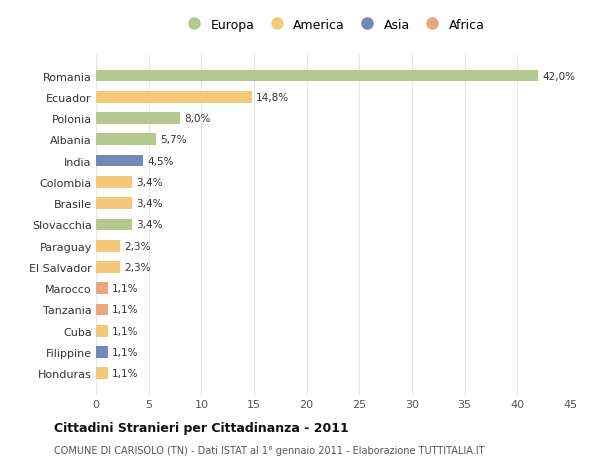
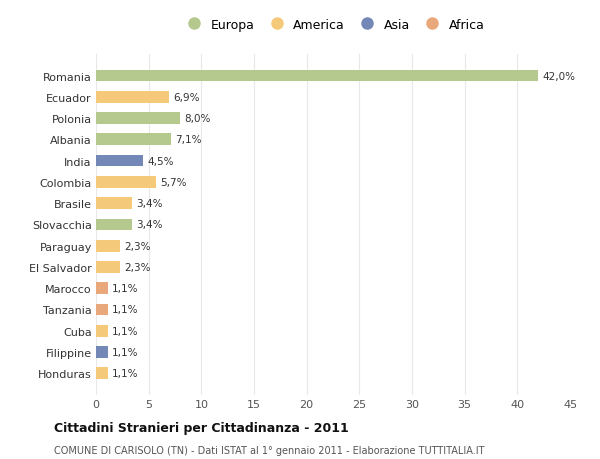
Ecuador: 14,8% -> 6,9%
Albania: 5,7% -> 7,1%
Colombia: 3,4% -> 5,7%
